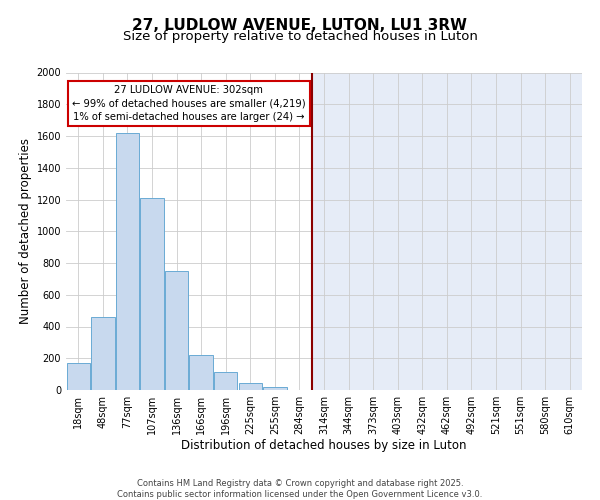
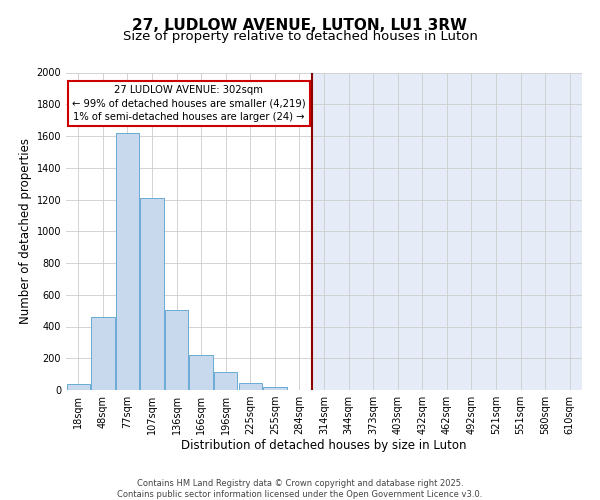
18sqm: 170 -> 40
136sqm: 750 -> 500
